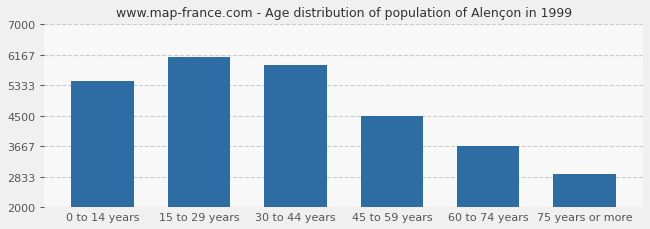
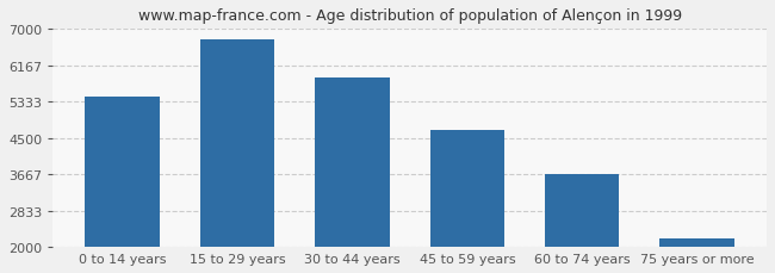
15 to 29 years: 6100 -> 6750
45 to 59 years: 4500 -> 4680
75 years or more: 2900 -> 2200
